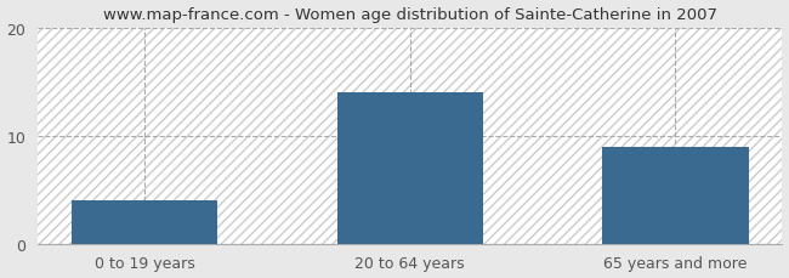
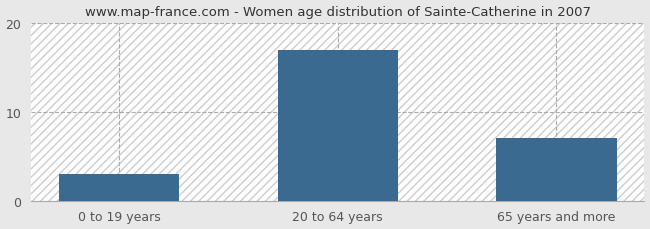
0 to 19 years: 4 -> 3
20 to 64 years: 14 -> 17
65 years and more: 9 -> 7
